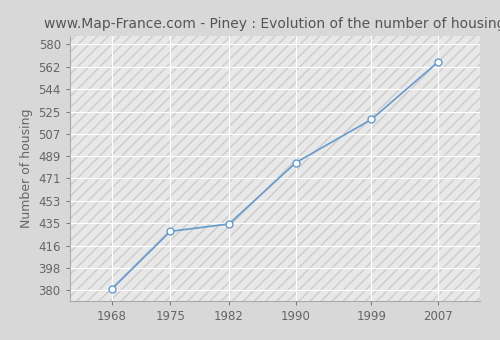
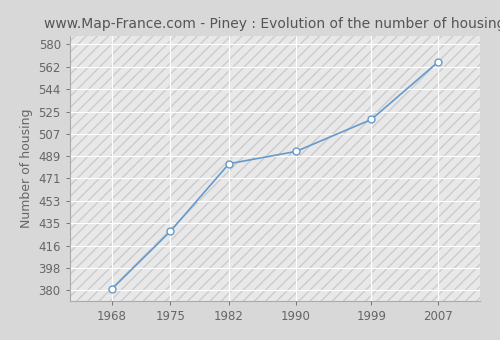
1982: 434 -> 483
1990: 484 -> 493
